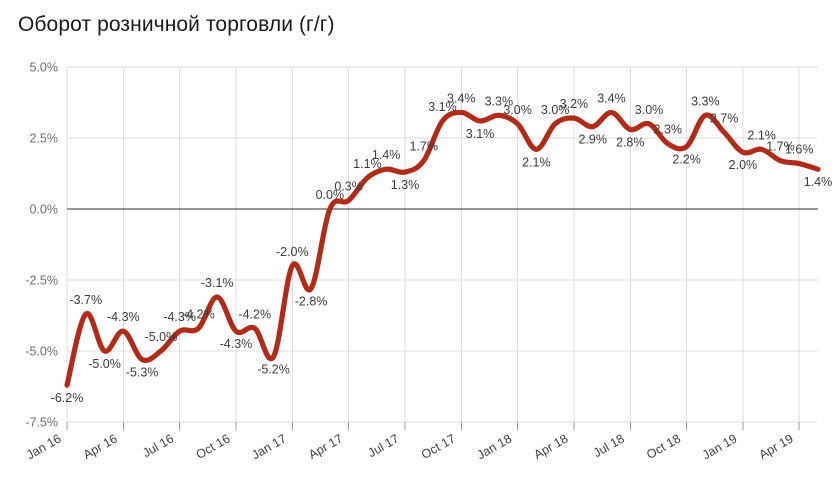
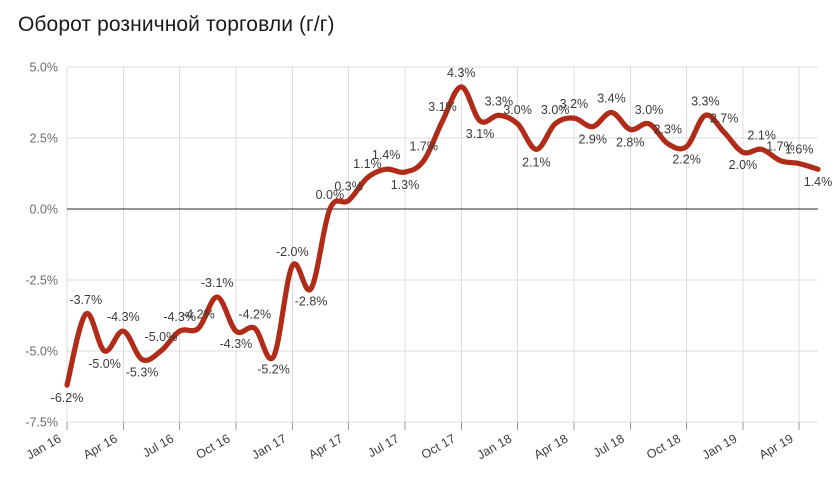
Oct 17: 3.4% -> 4.3%
